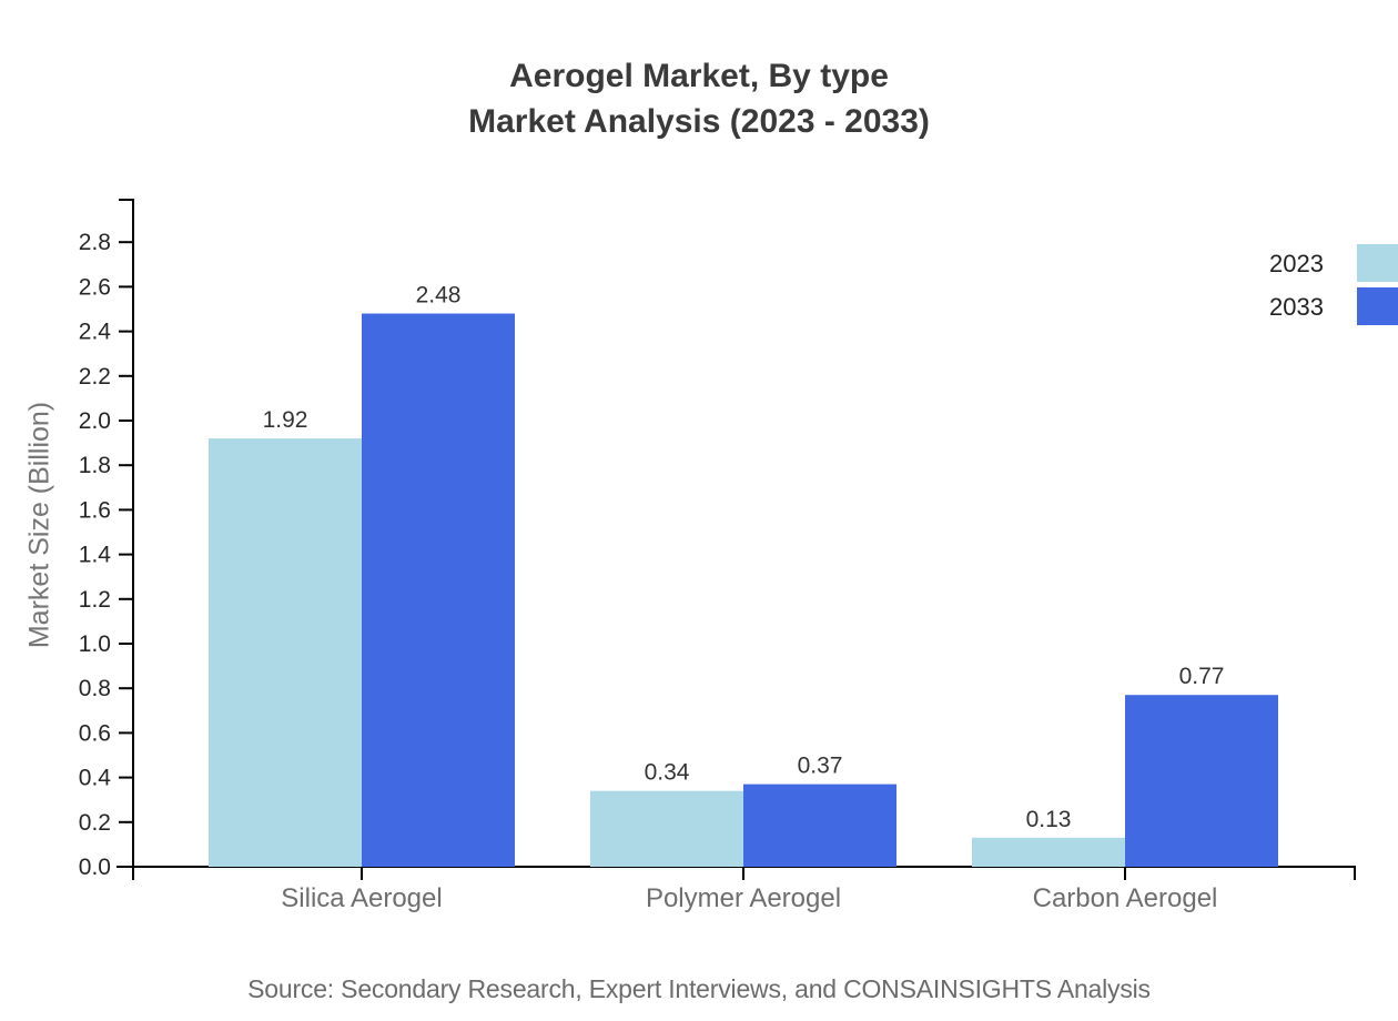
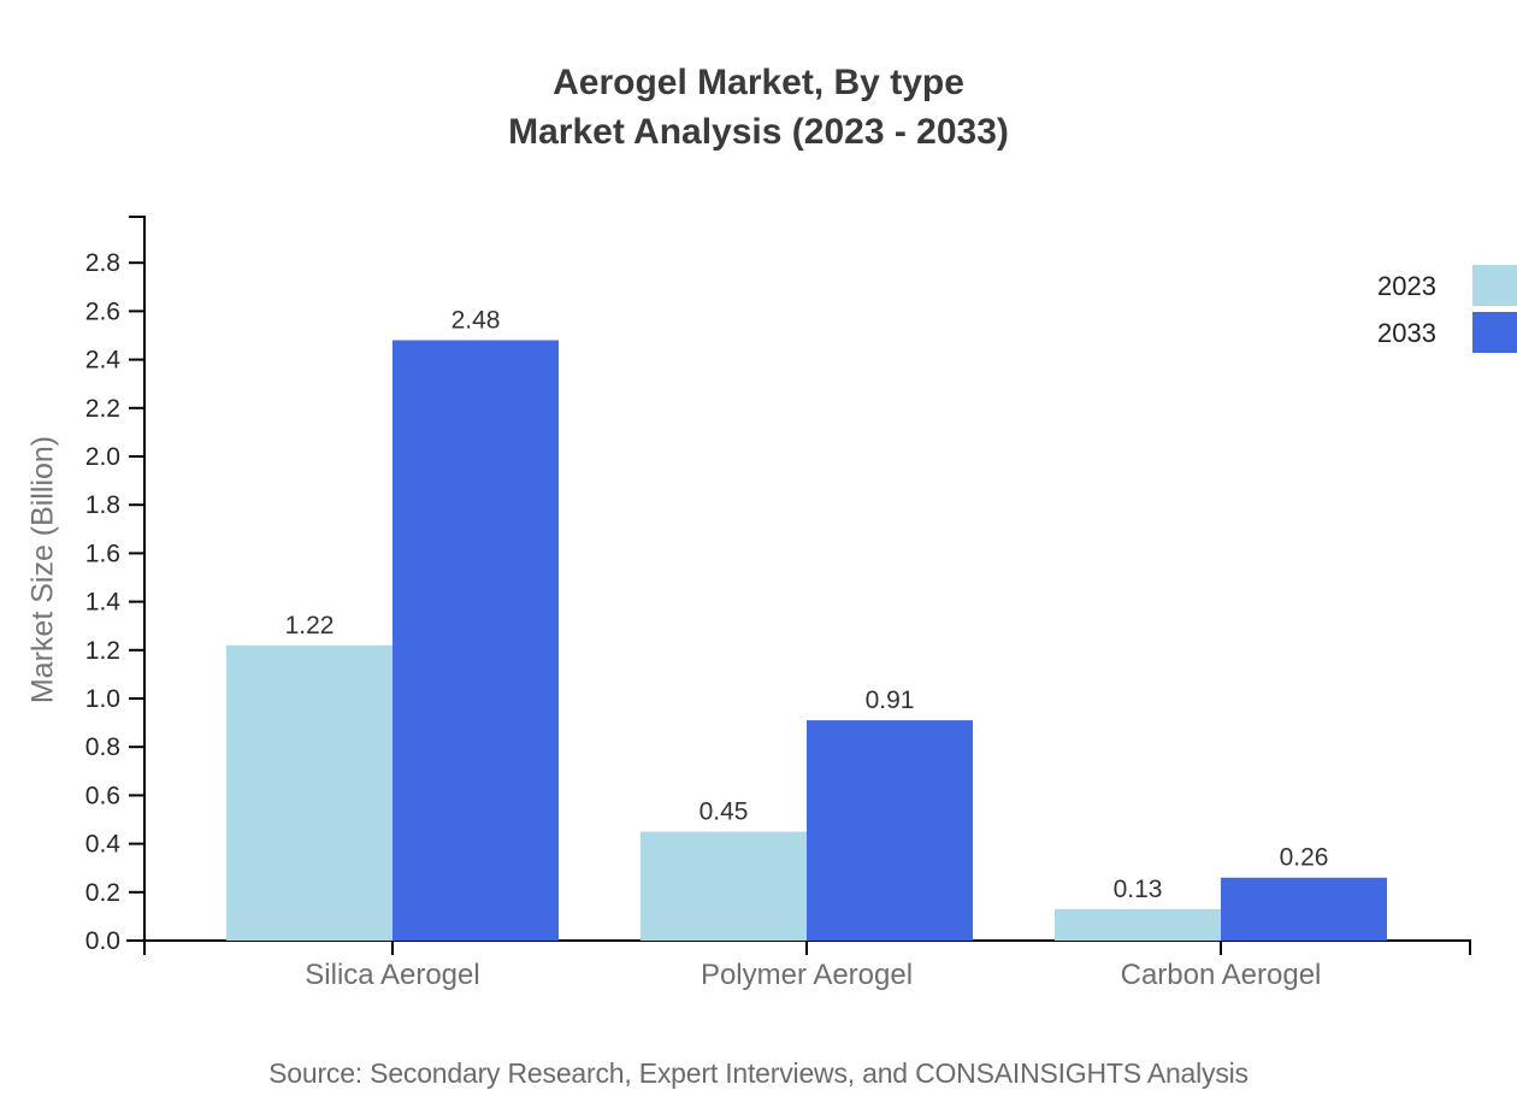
2023/Silica Aerogel: 1.92 -> 1.22
2023/Polymer Aerogel: 0.34 -> 0.45
2033/Polymer Aerogel: 0.37 -> 0.91
2033/Carbon Aerogel: 0.77 -> 0.26
